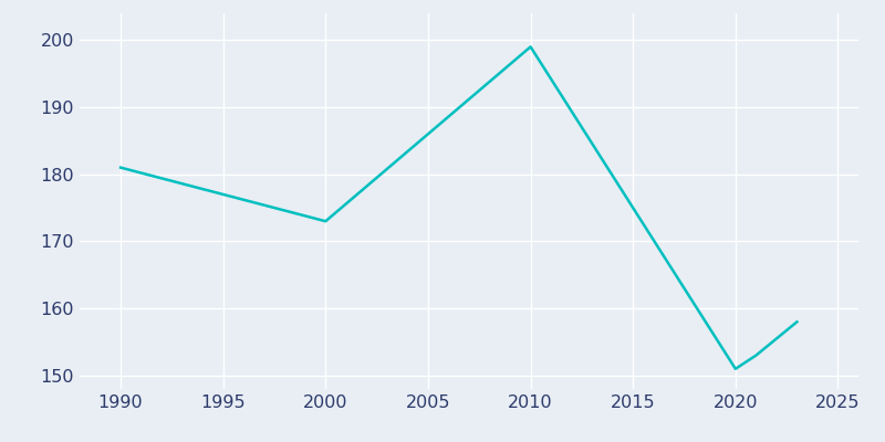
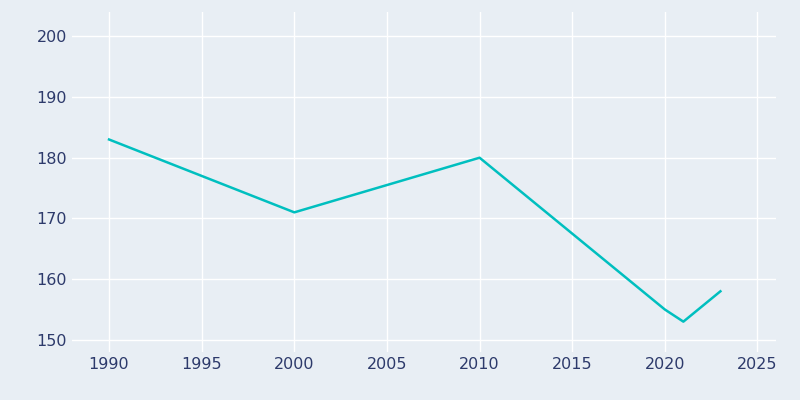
1990: 181 -> 183
2000: 173 -> 171
2010: 199 -> 180
2020: 151 -> 155
